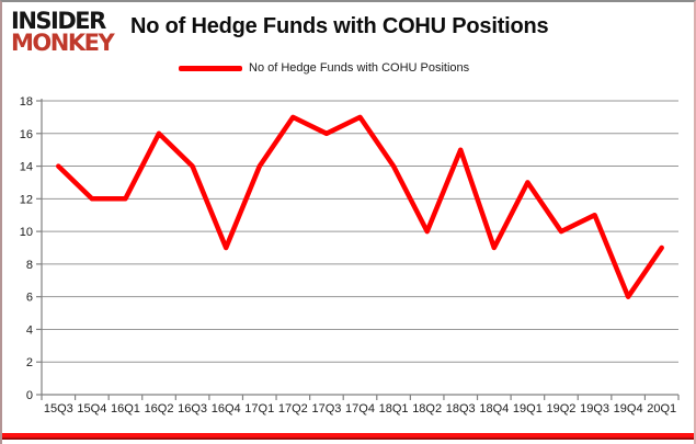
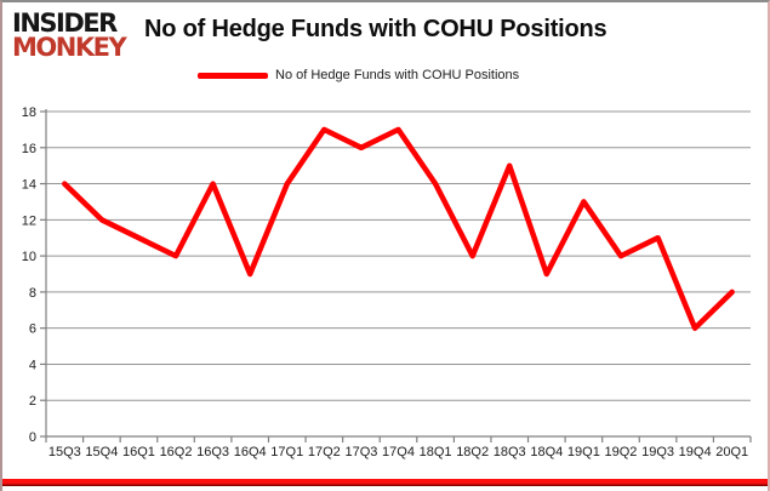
16Q1: 12 -> 11
16Q2: 16 -> 10
20Q1: 9 -> 8
